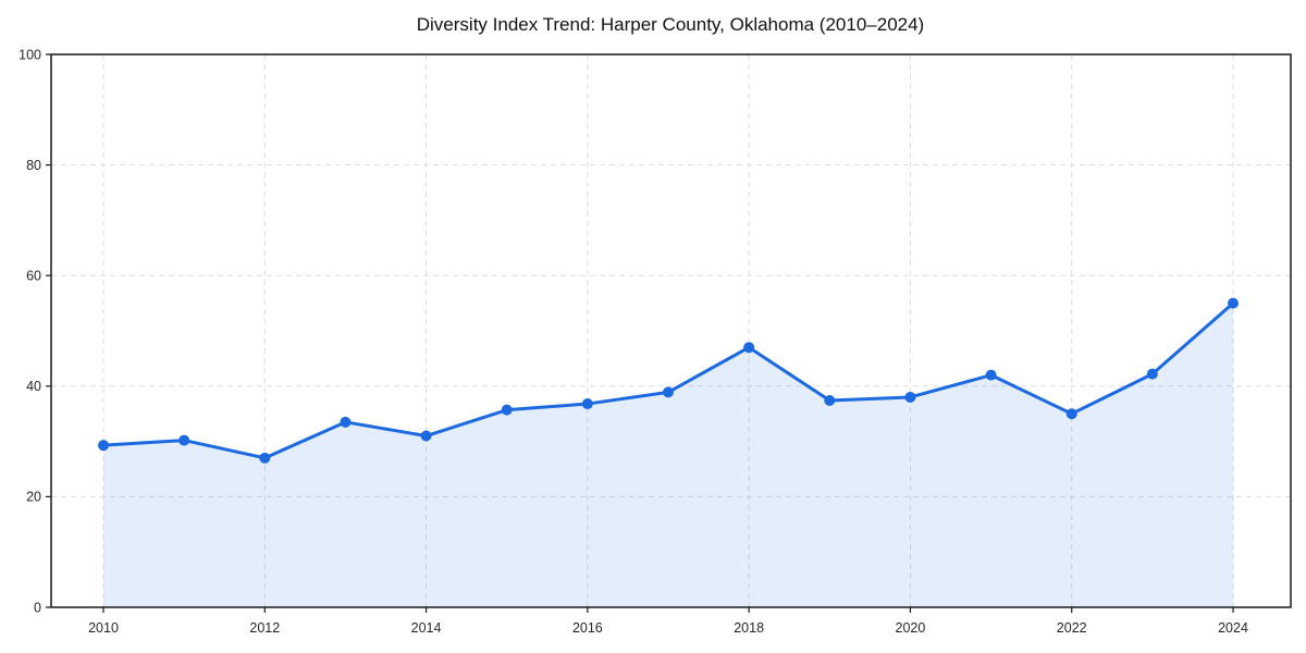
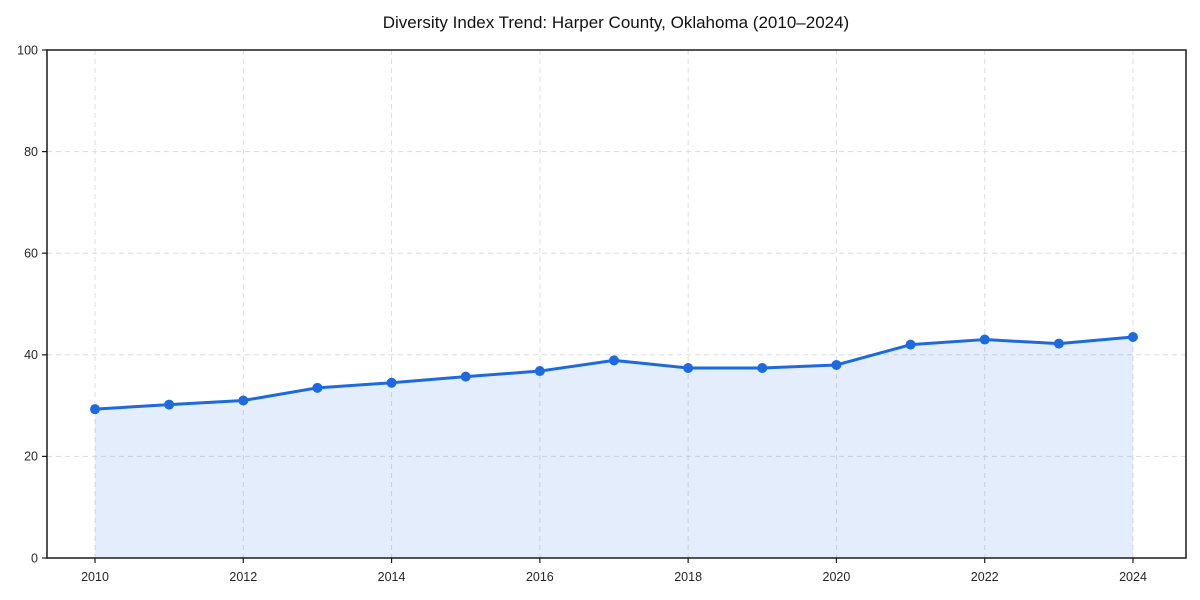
2012: 27 -> 31
2014: 31 -> 34
2018: 47 -> 37
2022: 35 -> 43
2024: 55 -> 44
